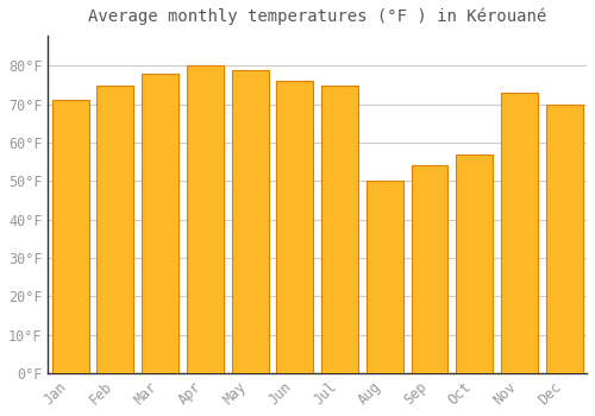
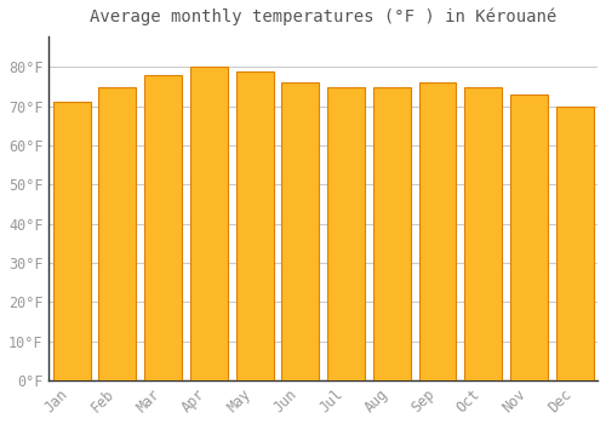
Aug: 50°F -> 75°F
Sep: 54°F -> 76°F
Oct: 57°F -> 75°F
